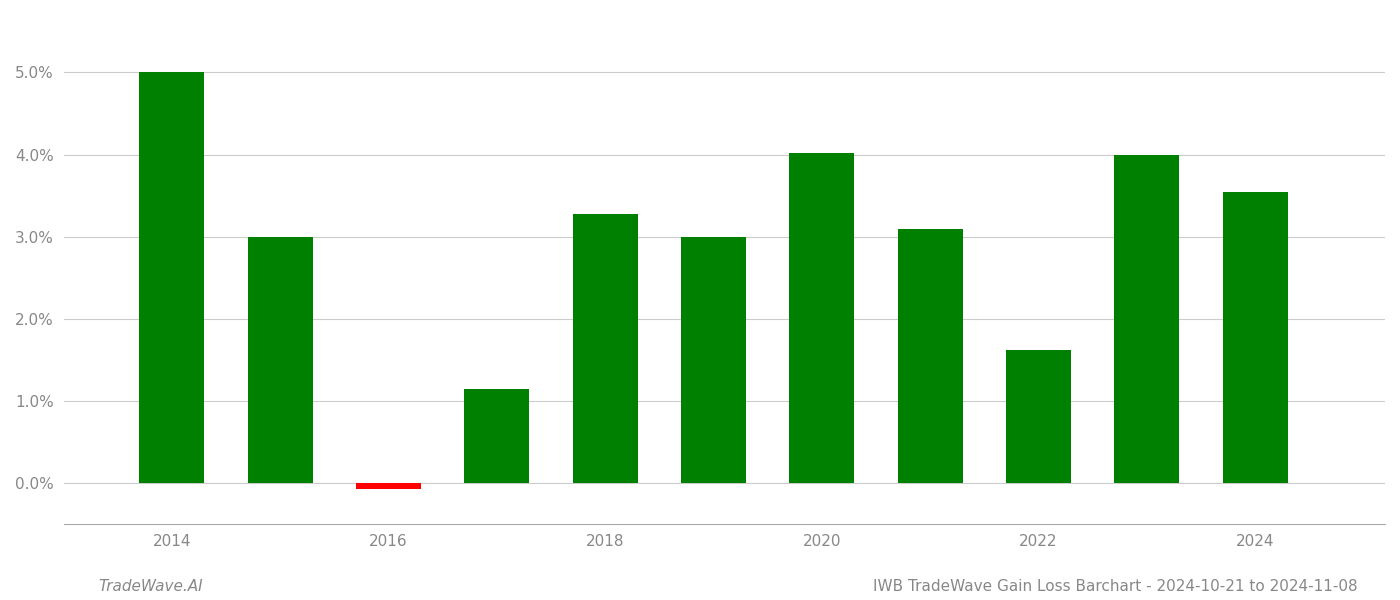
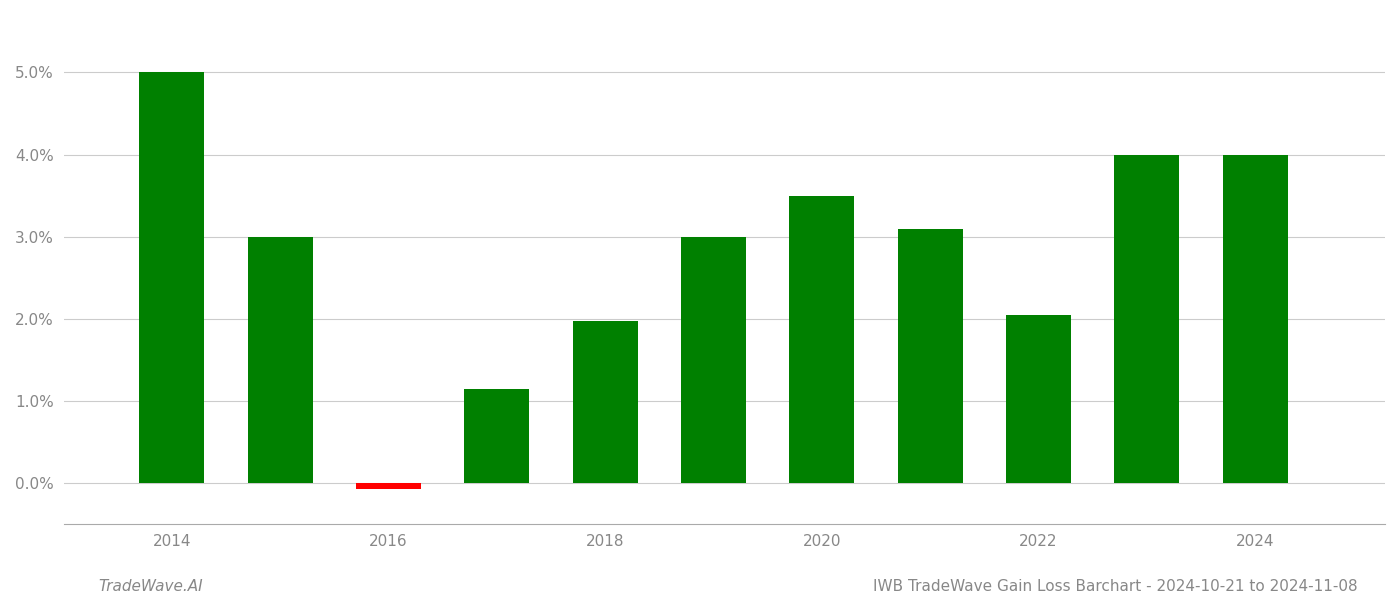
2018: 3.28% -> 1.97%
2020: 4.02% -> 3.50%
2022: 1.62% -> 2.05%
2024: 3.54% -> 4.00%
